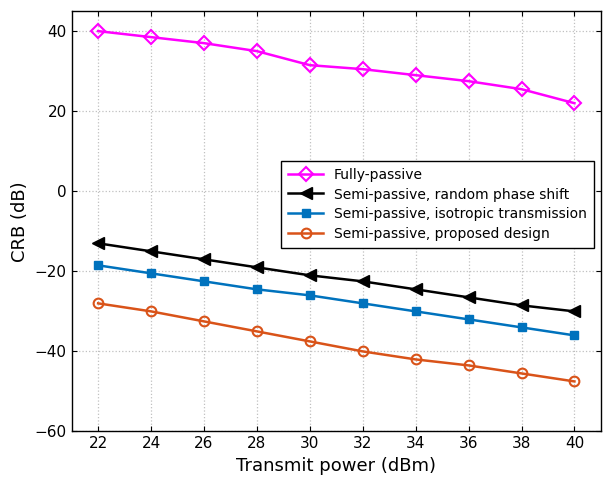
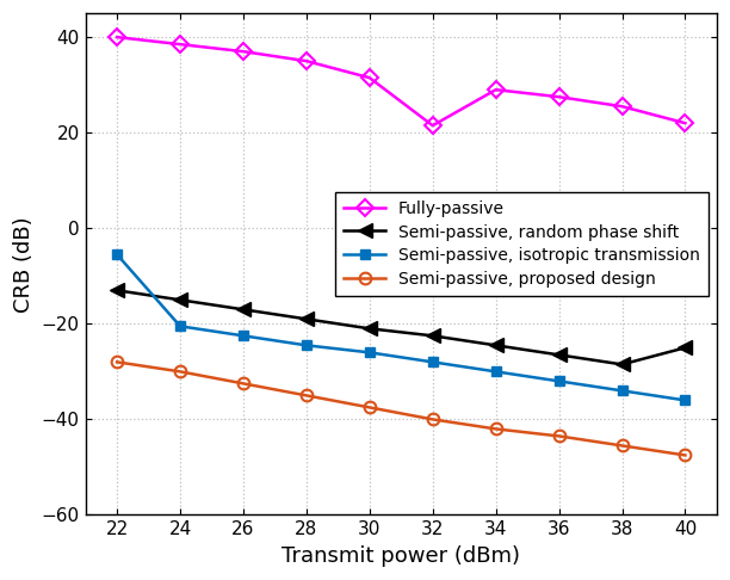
Semi-passive, isotropic transmission/22: -18.5 -> -5.5
Fully-passive/32: 30.5 -> 21.5
Semi-passive, random phase shift/40: -30.0 -> -25.0
